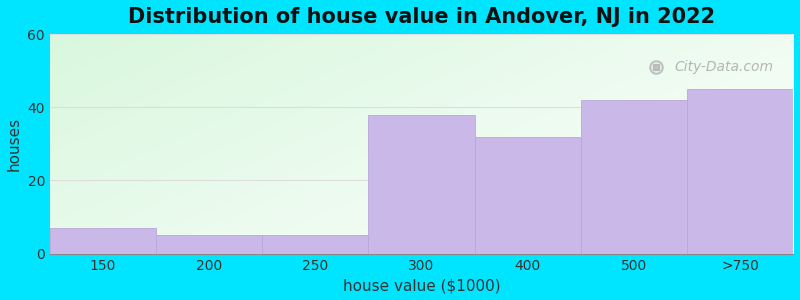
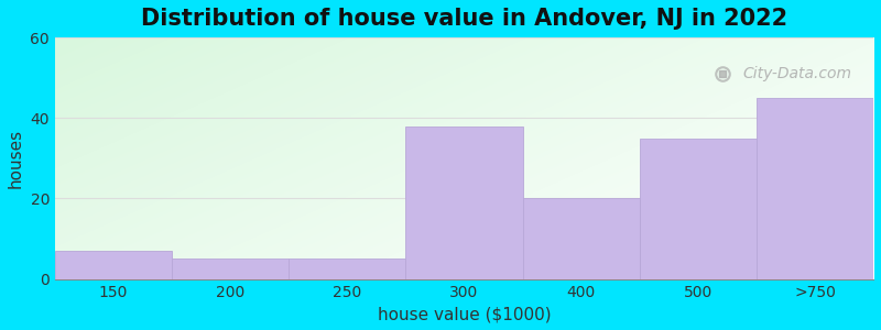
400: 32 -> 20
500: 42 -> 35
